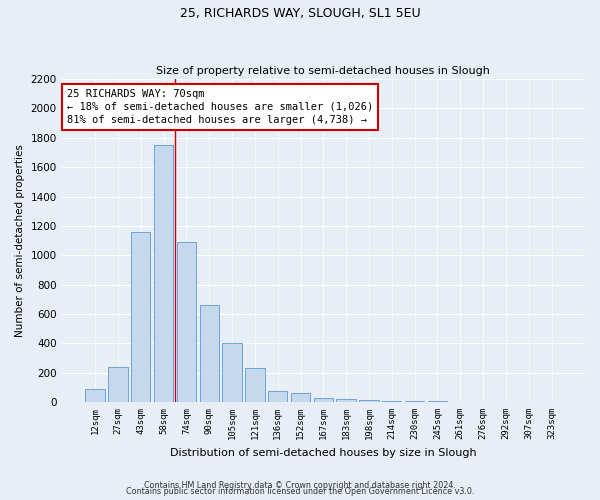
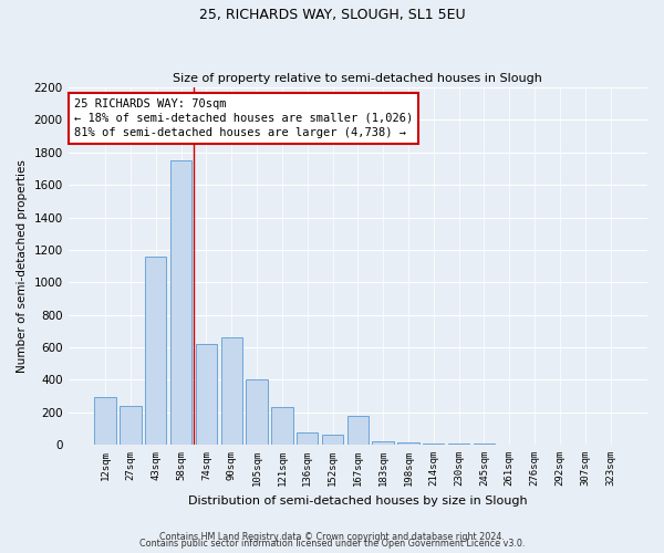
12sqm: 90 -> 290
74sqm: 1090 -> 620
167sqm: 30 -> 180
